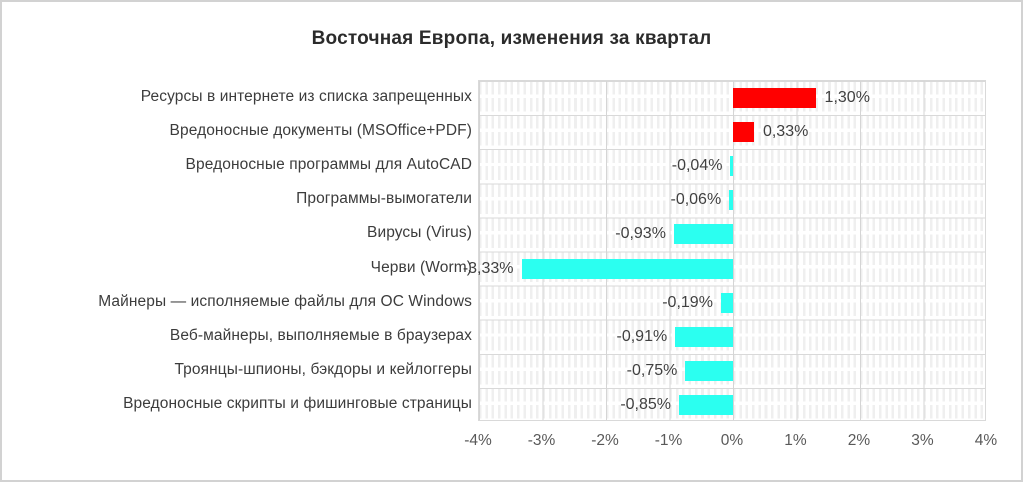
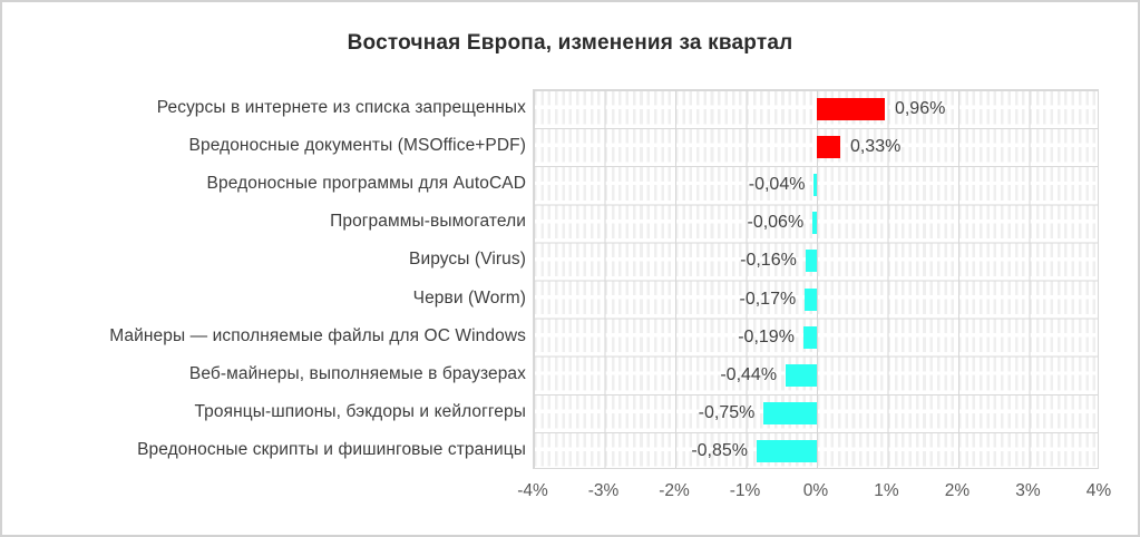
Ресурсы в интернете из списка запрещенных: 1,30% -> 0,96%
Вирусы (Virus): -0,93% -> -0,16%
Черви (Worm): -3,33% -> -0,17%
Веб-майнеры, выполняемые в браузерах: -0,91% -> -0,44%
